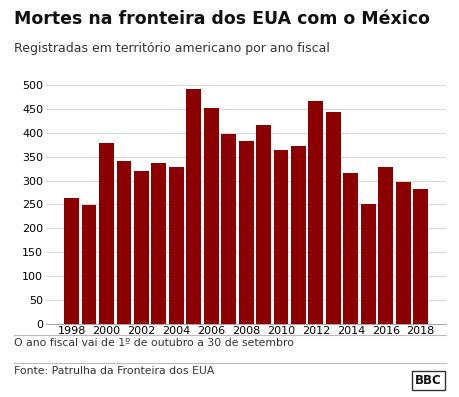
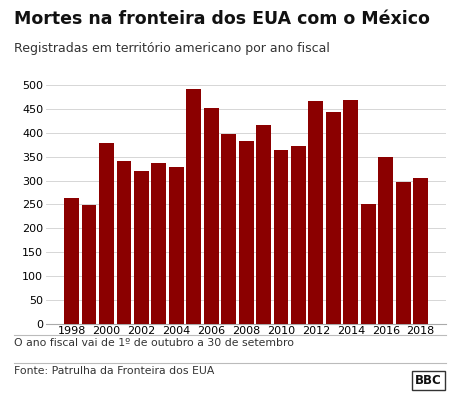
2014: 315 -> 470
2016: 329 -> 350
2018: 283 -> 305
